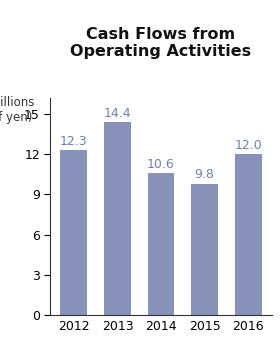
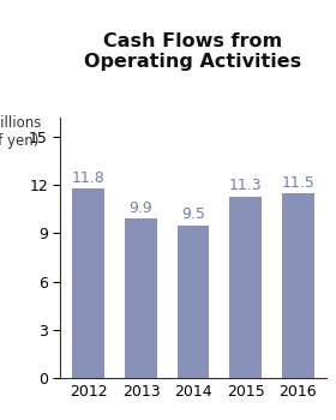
2012: 12.3 -> 11.8
2013: 14.4 -> 9.9
2014: 10.6 -> 9.5
2015: 9.8 -> 11.3
2016: 12.0 -> 11.5
